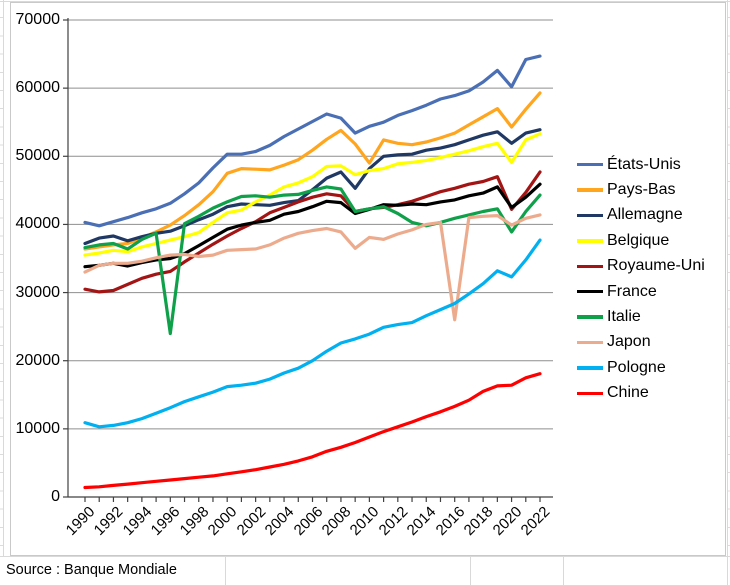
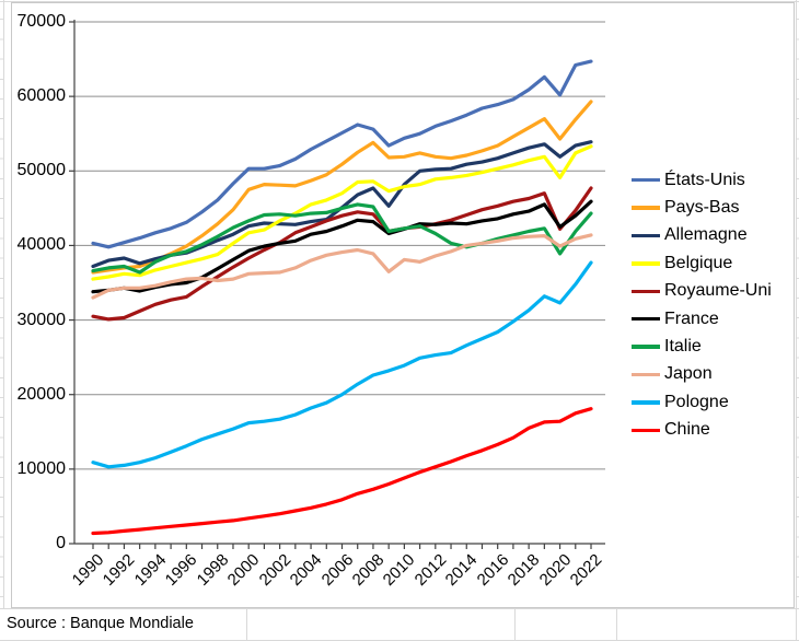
Italie/1996: 24000 -> 39000
Pays-Bas/2010: 49000 -> 52000
Japon/2016: 26000 -> 41000
